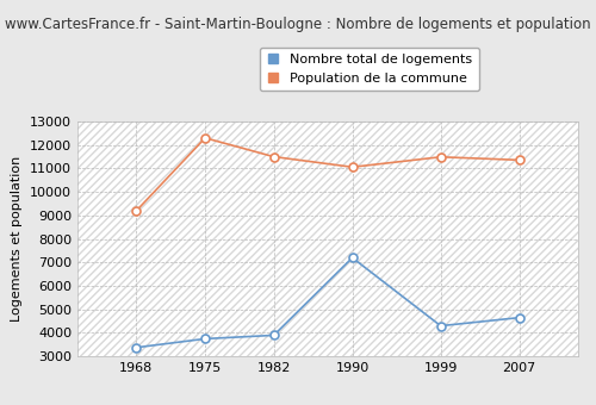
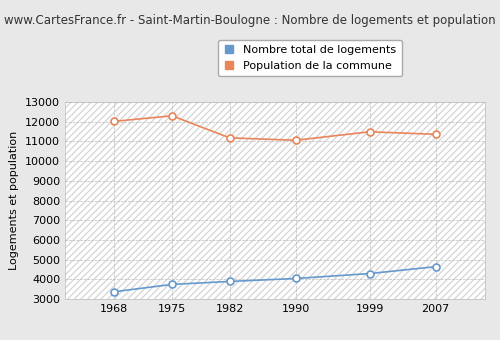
Population de la commune/1968: 9200 -> 12000
Population de la commune/1982: 11500 -> 11200
Nombre total de logements/1990: 7200 -> 4000
